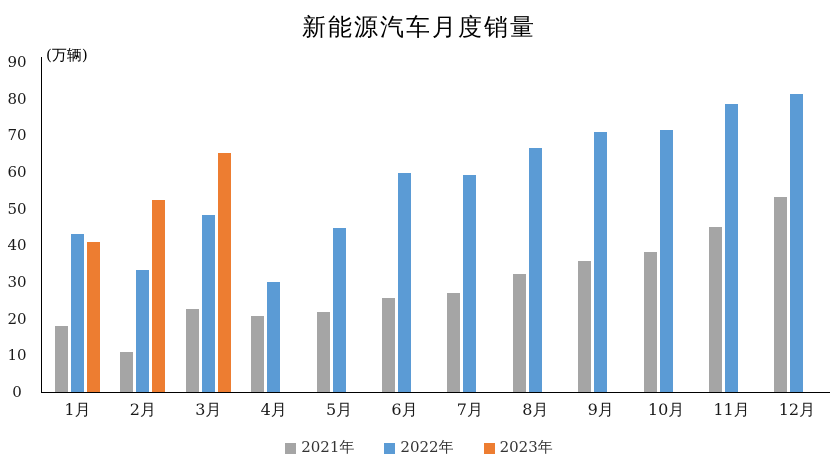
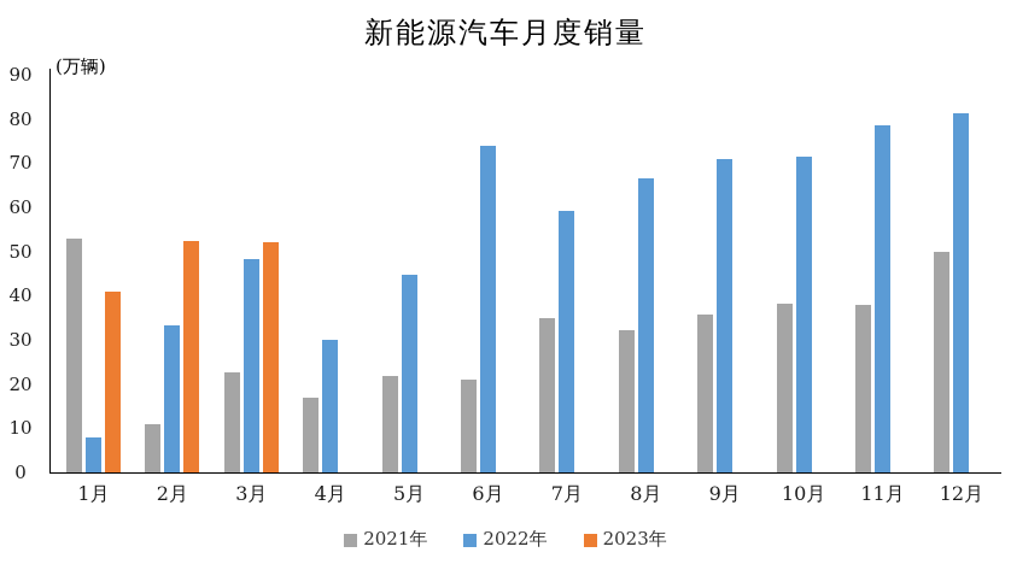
2021年/1月: 18 -> 53
2022年/1月: 43 -> 8
2023年/3月: 65 -> 52
2021年/4月: 21 -> 17
2021年/6月: 26 -> 21
2022年/6月: 60 -> 74
2021年/7月: 27 -> 35
2021年/11月: 45 -> 38
2021年/12月: 53 -> 50
